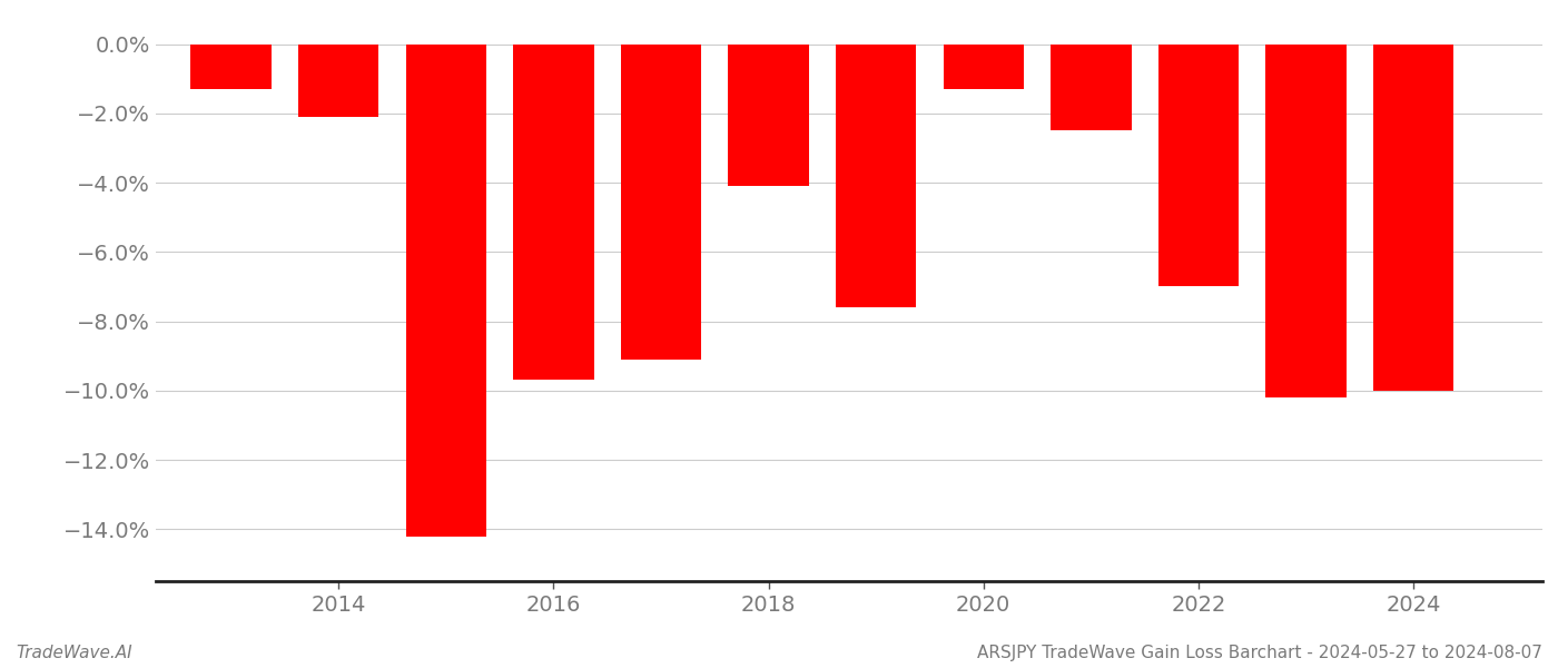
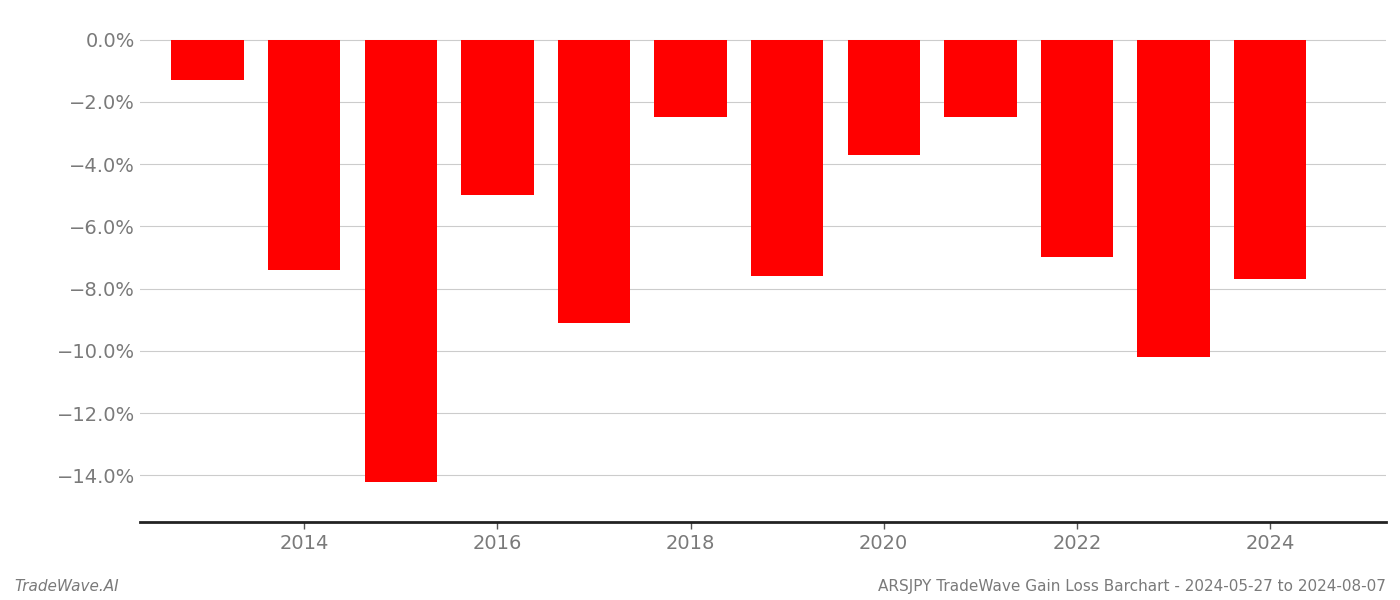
2014: -2.1% -> -7.4%
2016: -9.7% -> -5.0%
2018: -4.1% -> -2.5%
2020: -1.3% -> -3.7%
2024: -10.0% -> -7.7%
